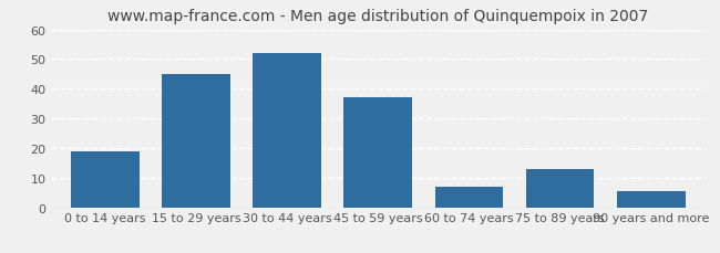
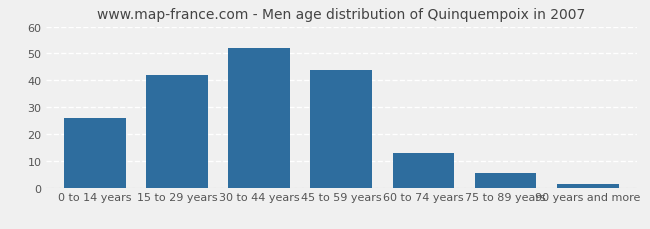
0 to 14 years: 19.0 -> 26.0
15 to 29 years: 45.0 -> 42.0
45 to 59 years: 37.0 -> 44.0
60 to 74 years: 7.0 -> 13.0
75 to 89 years: 13.0 -> 5.5
90 years and more: 5.5 -> 1.5
